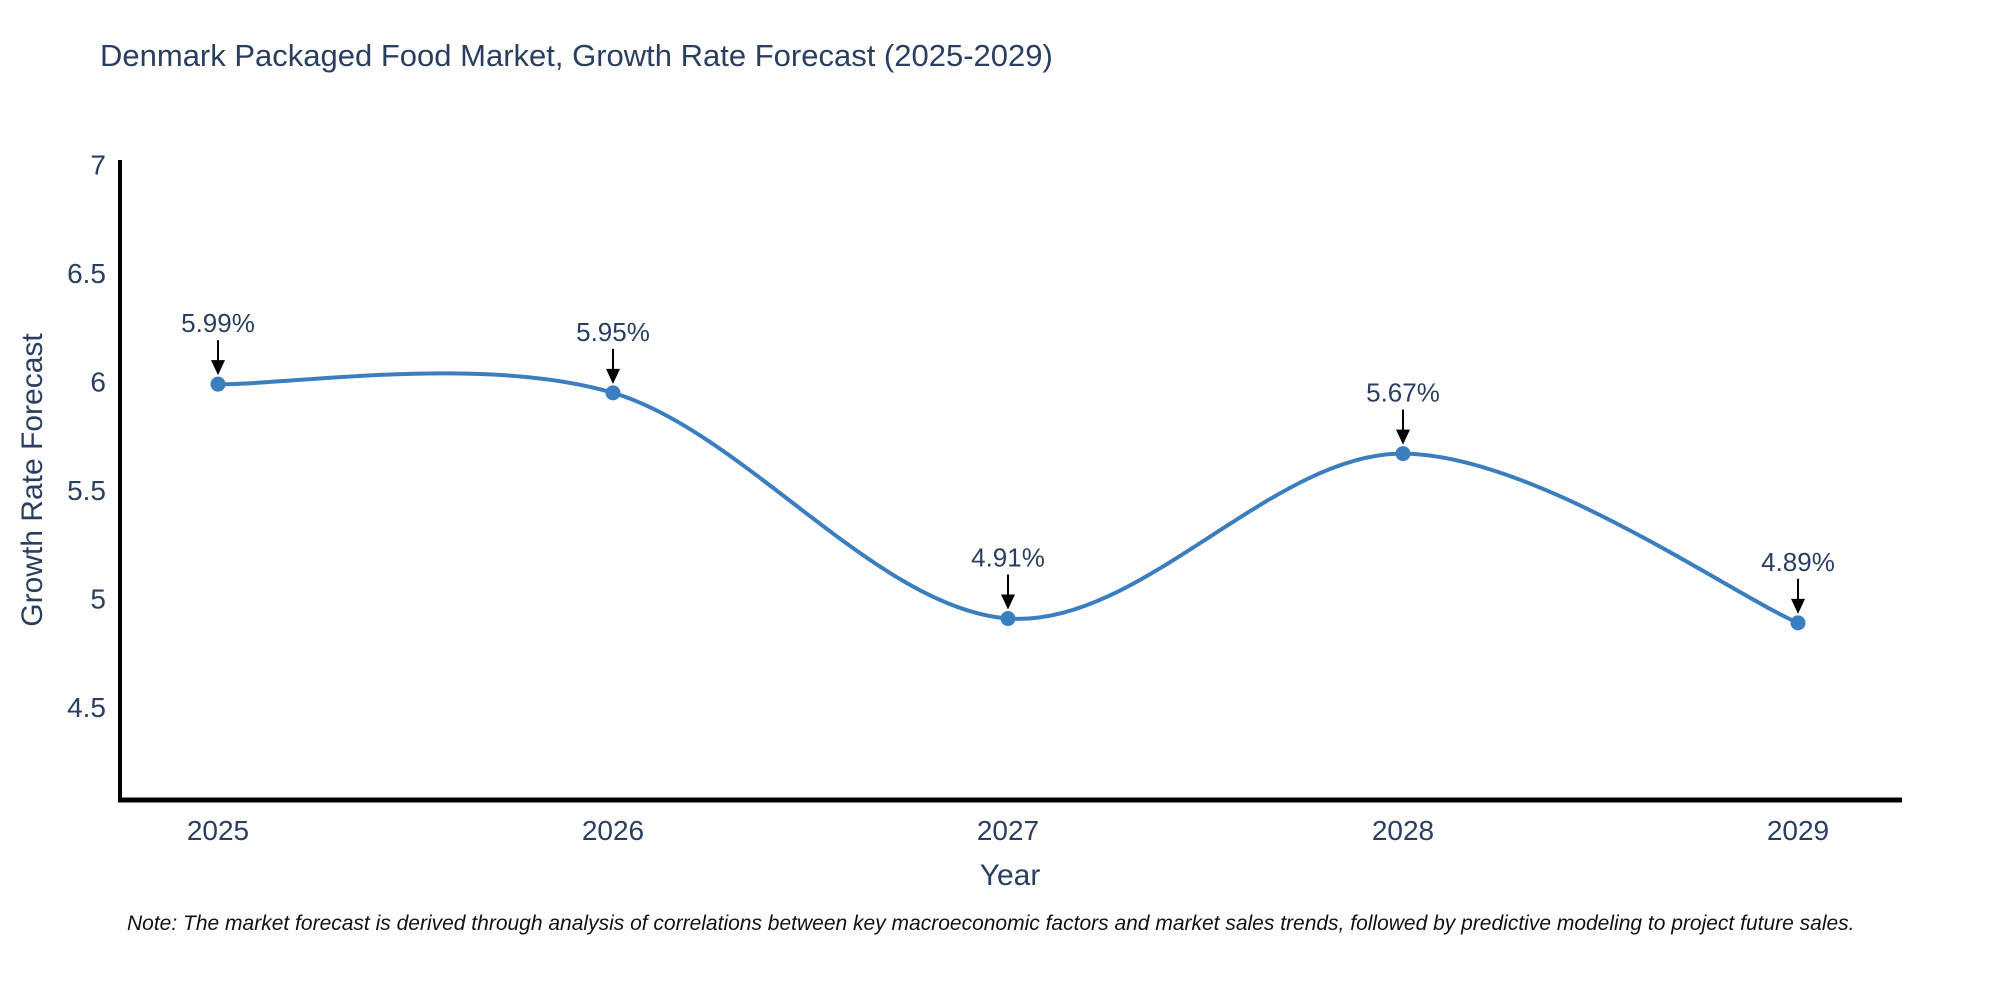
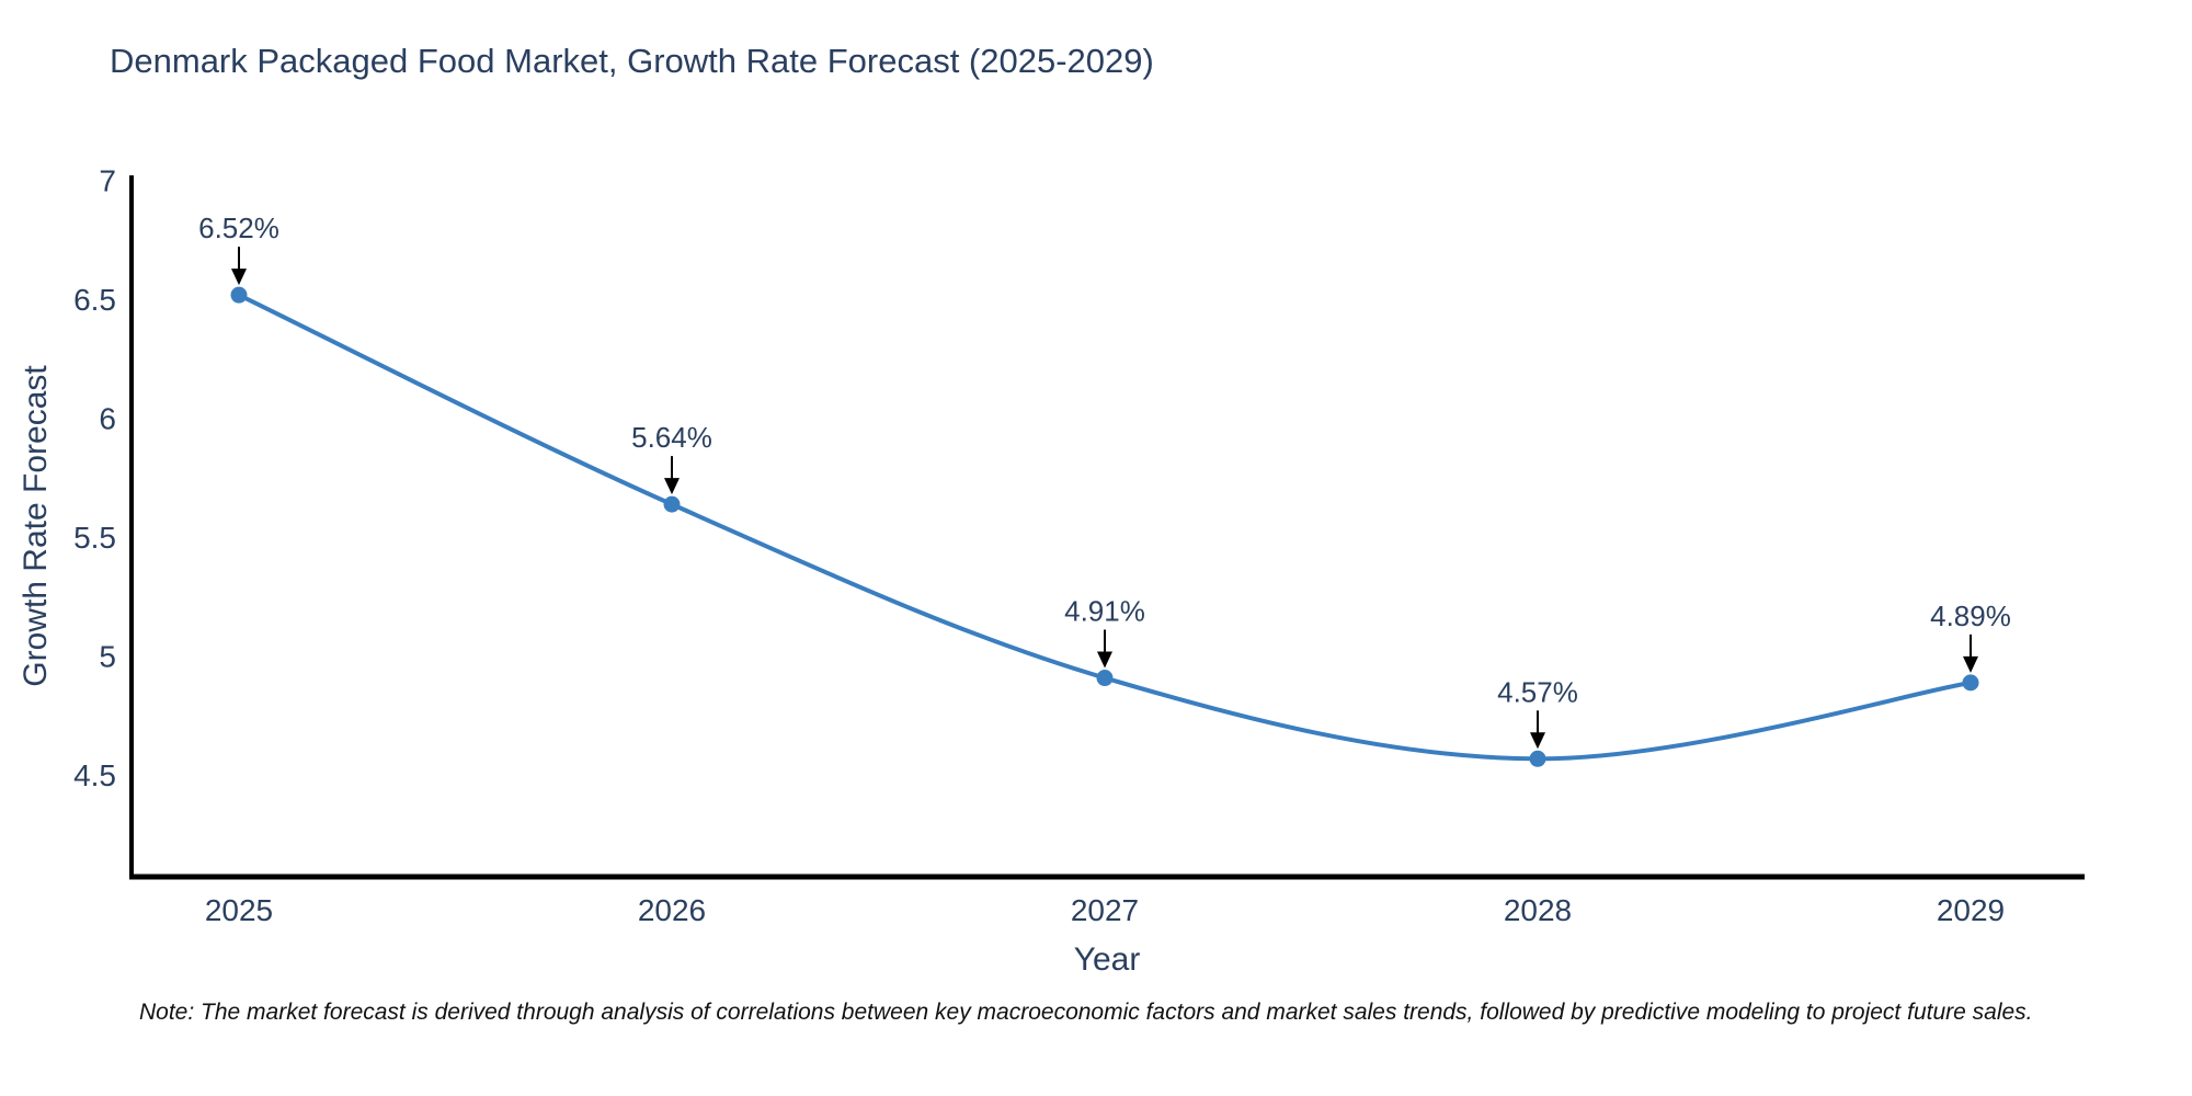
2025: 5.99% -> 6.52%
2026: 5.95% -> 5.64%
2028: 5.67% -> 4.57%
